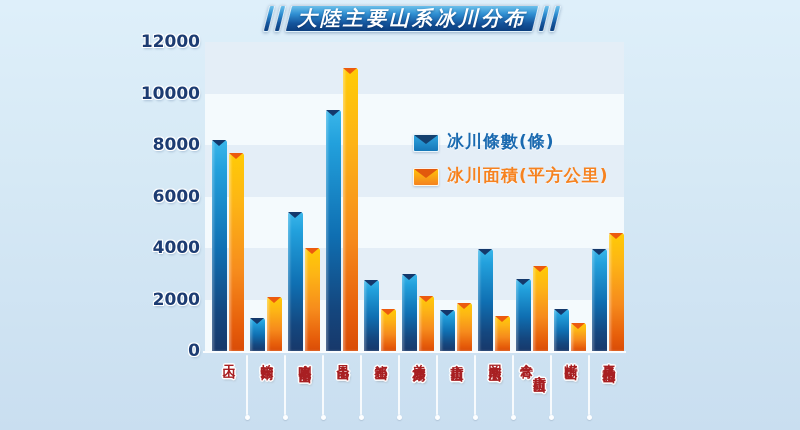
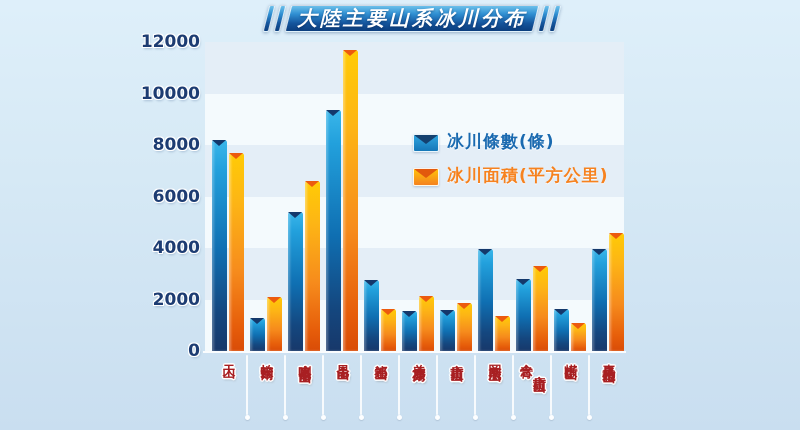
冰川面積(平方公里)/喀喇昆侖山: 4000 -> 6600
冰川面積(平方公里)/昆侖山: 11000 -> 11700
冰川條數(條)/羌塘高原: 3000 -> 1600
